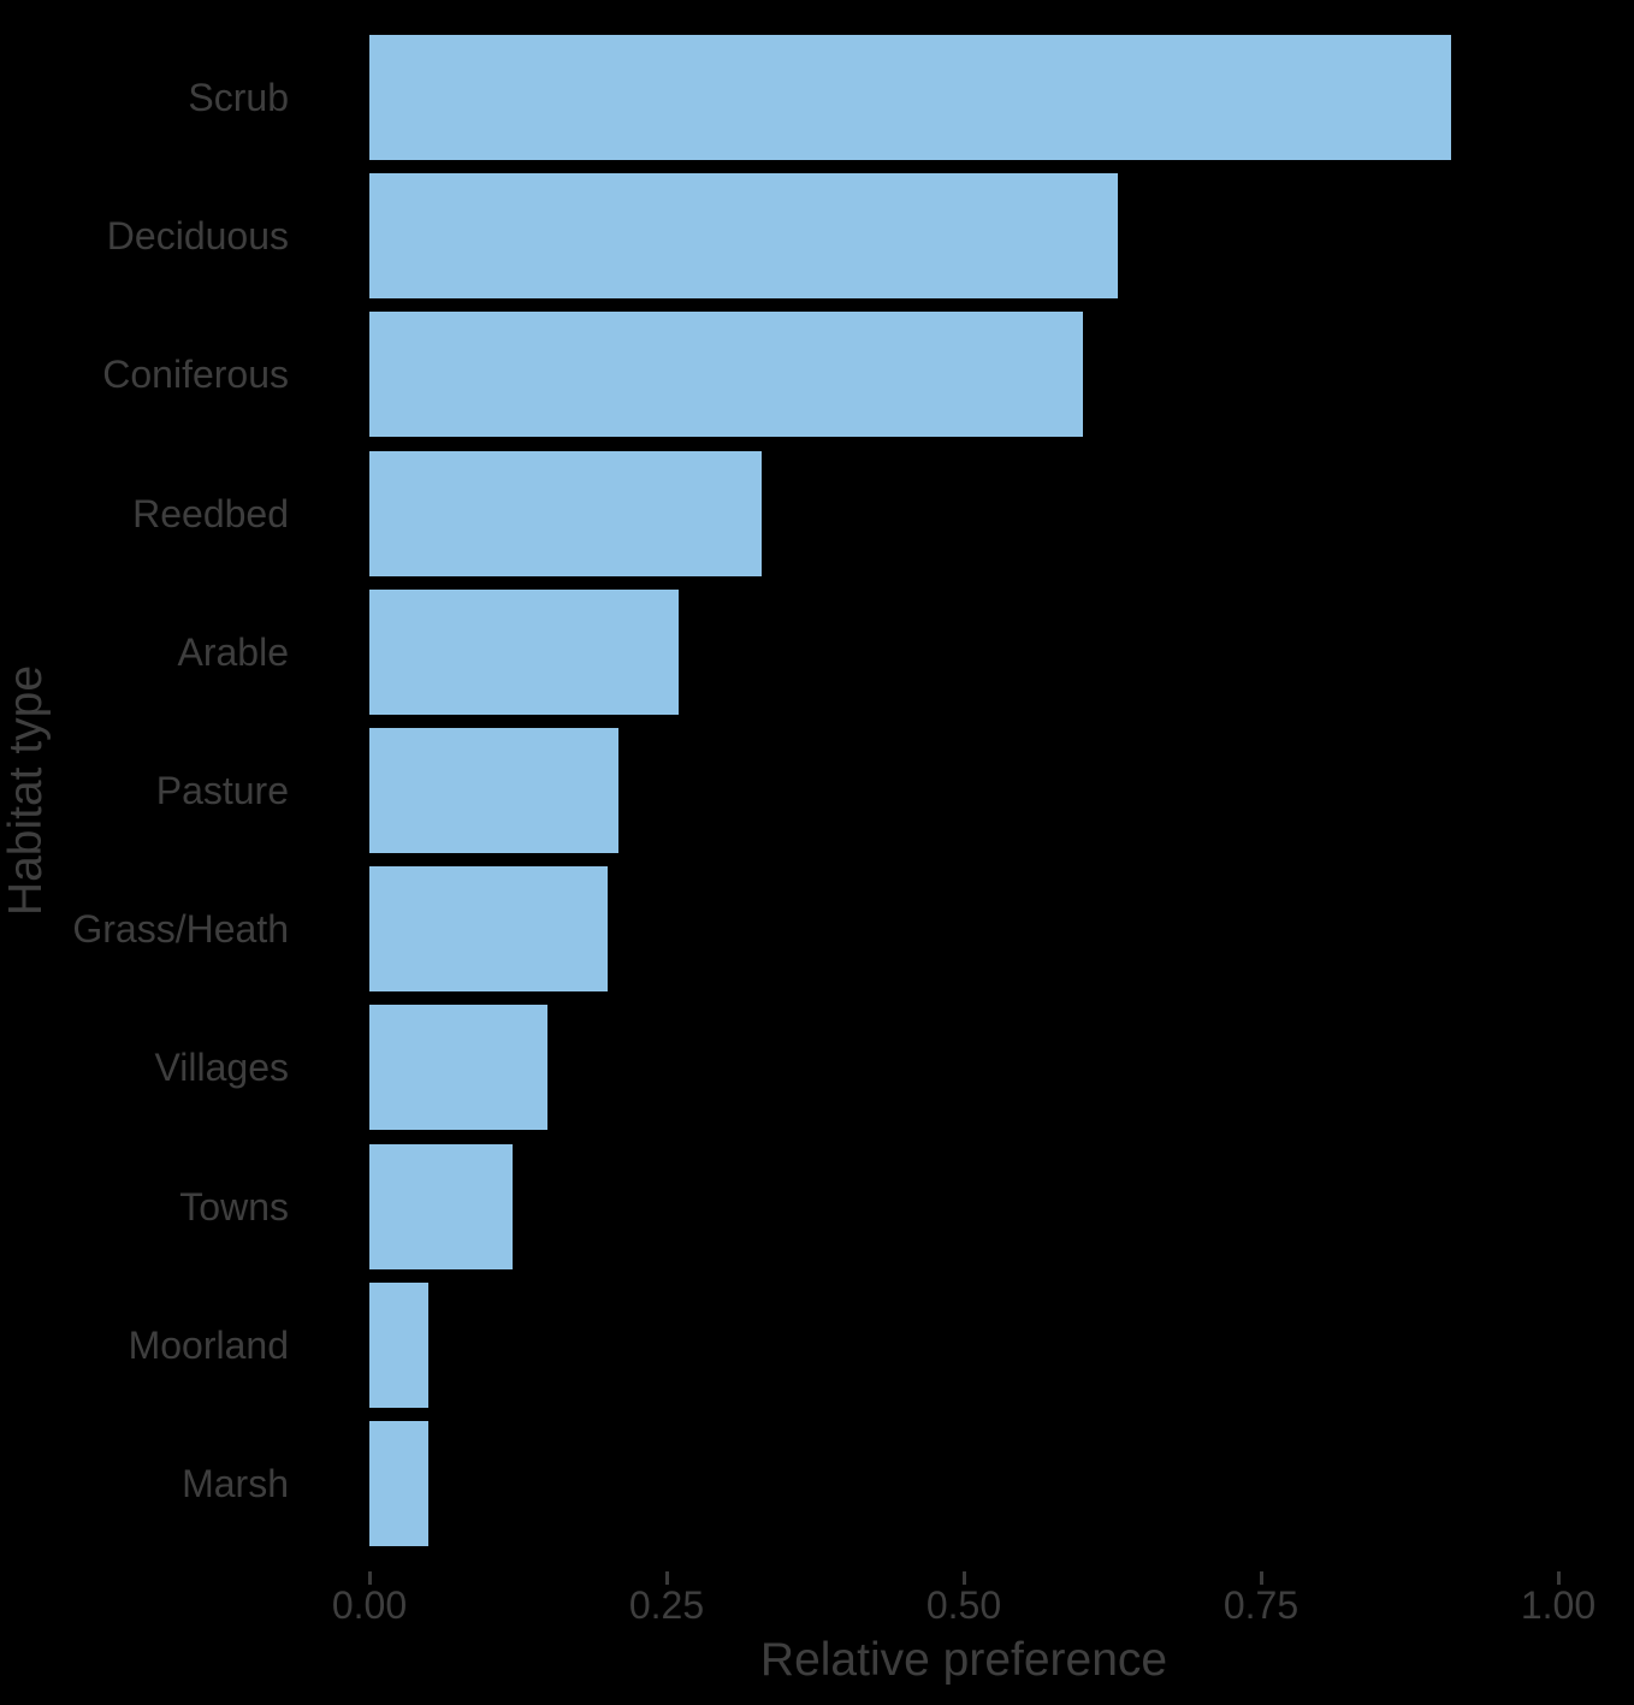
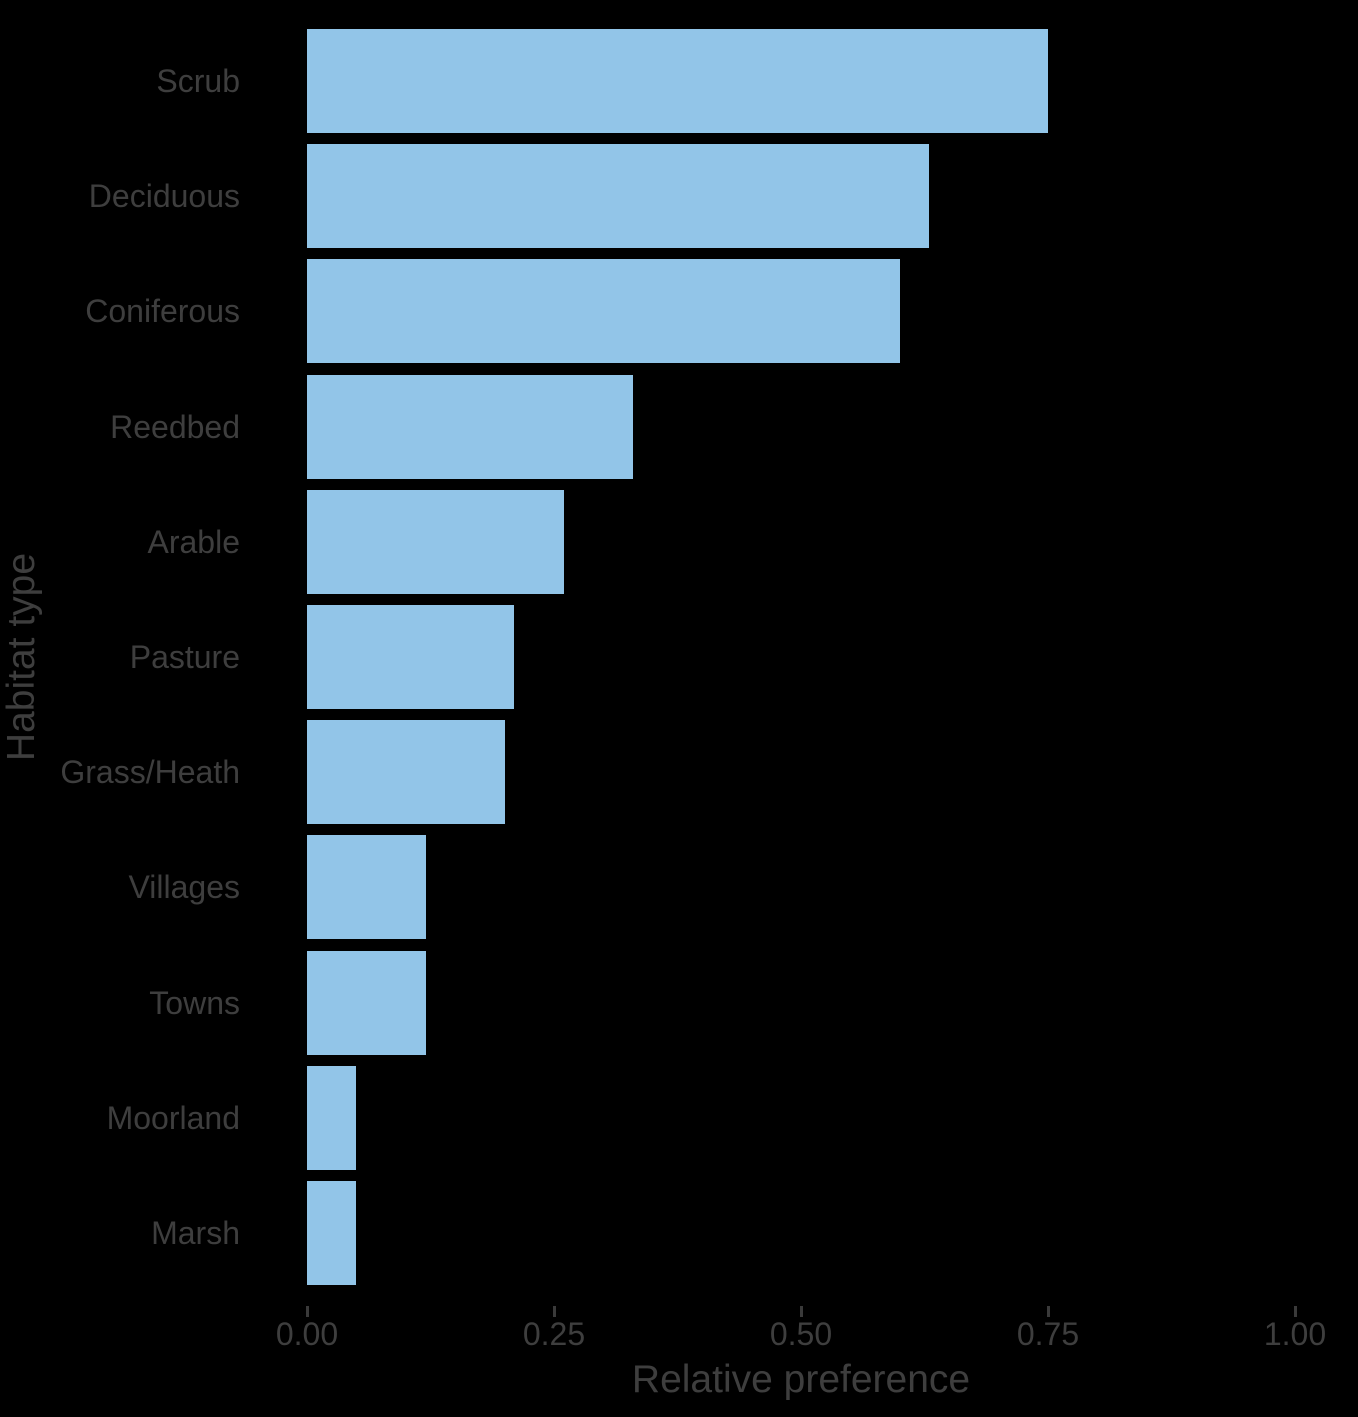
Scrub: 0.91 -> 0.75
Villages: 0.15 -> 0.12
